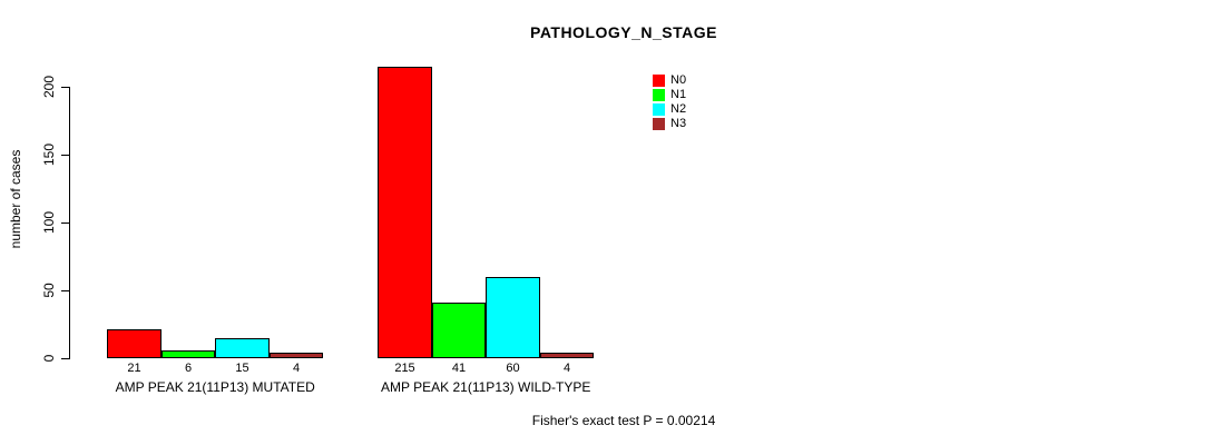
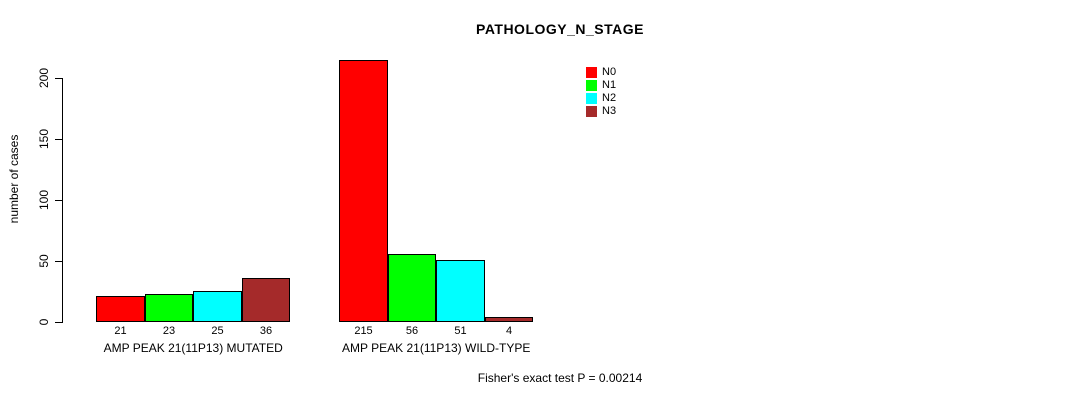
N1/AMP PEAK 21(11P13) MUTATED: 6 -> 23
N2/AMP PEAK 21(11P13) MUTATED: 15 -> 25
N3/AMP PEAK 21(11P13) MUTATED: 4 -> 36
N1/AMP PEAK 21(11P13) WILD-TYPE: 41 -> 56
N2/AMP PEAK 21(11P13) WILD-TYPE: 60 -> 51
